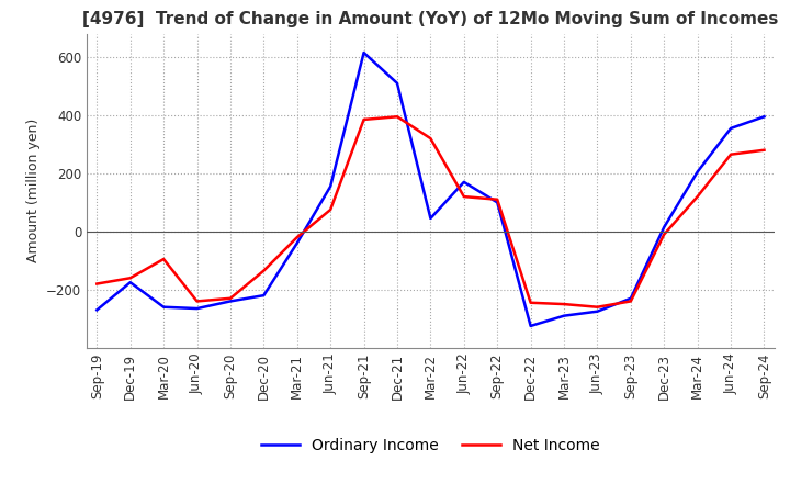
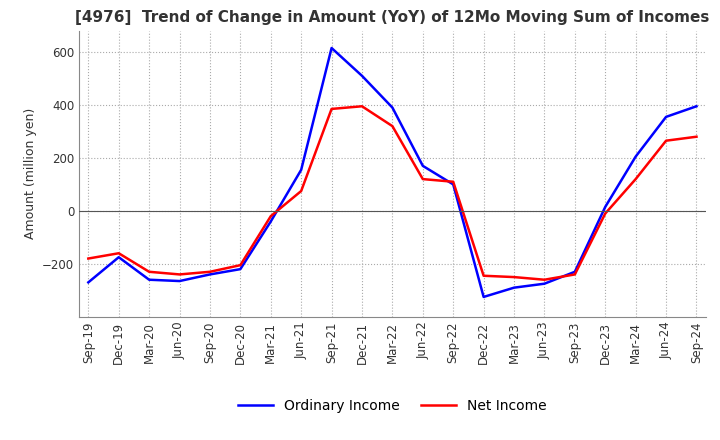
Net Income/Mar-20: -95 -> -230
Net Income/Dec-20: -135 -> -205
Ordinary Income/Mar-22: 45 -> 390
